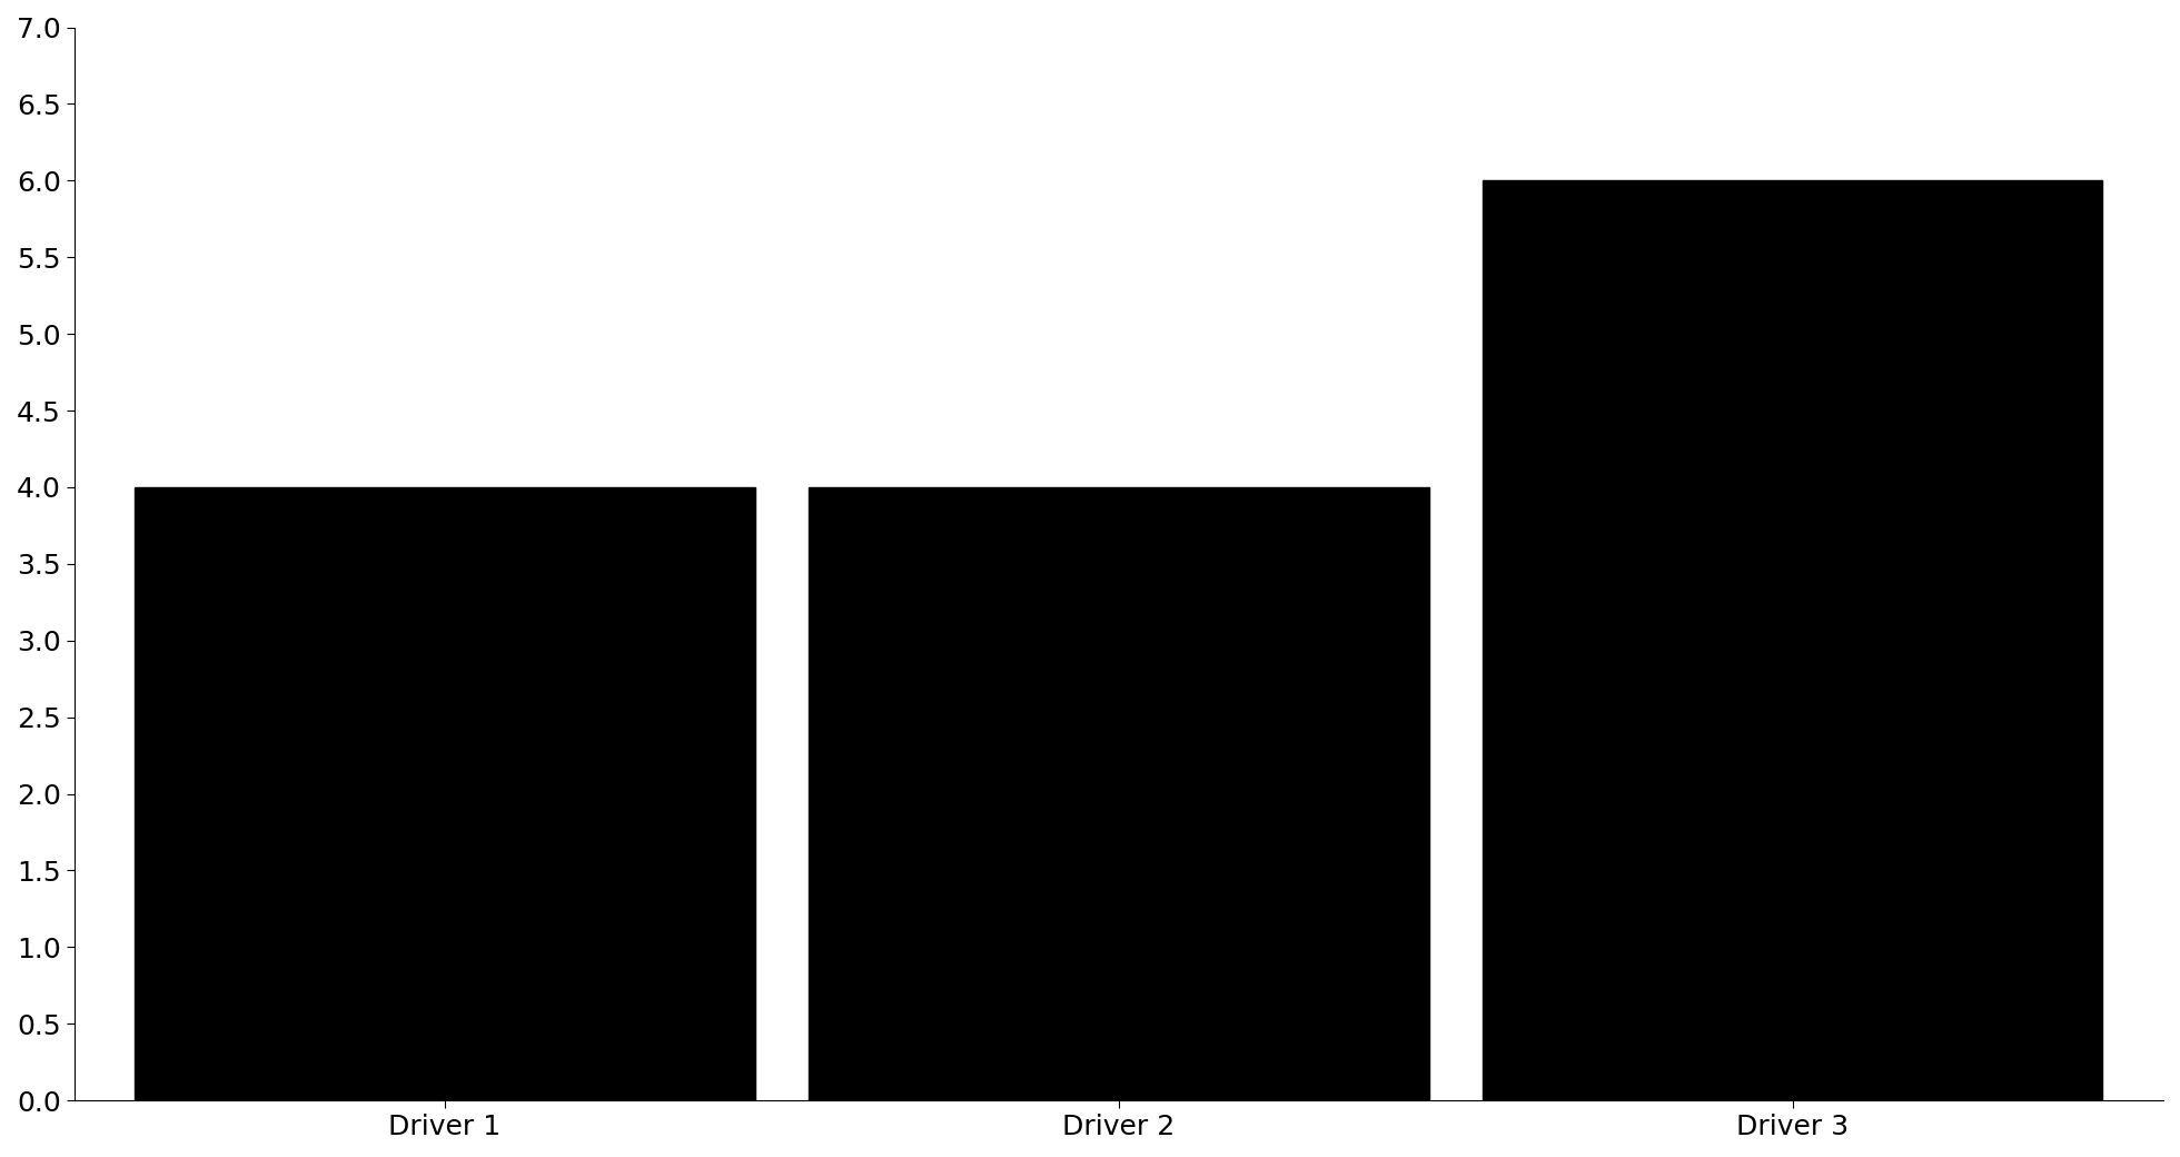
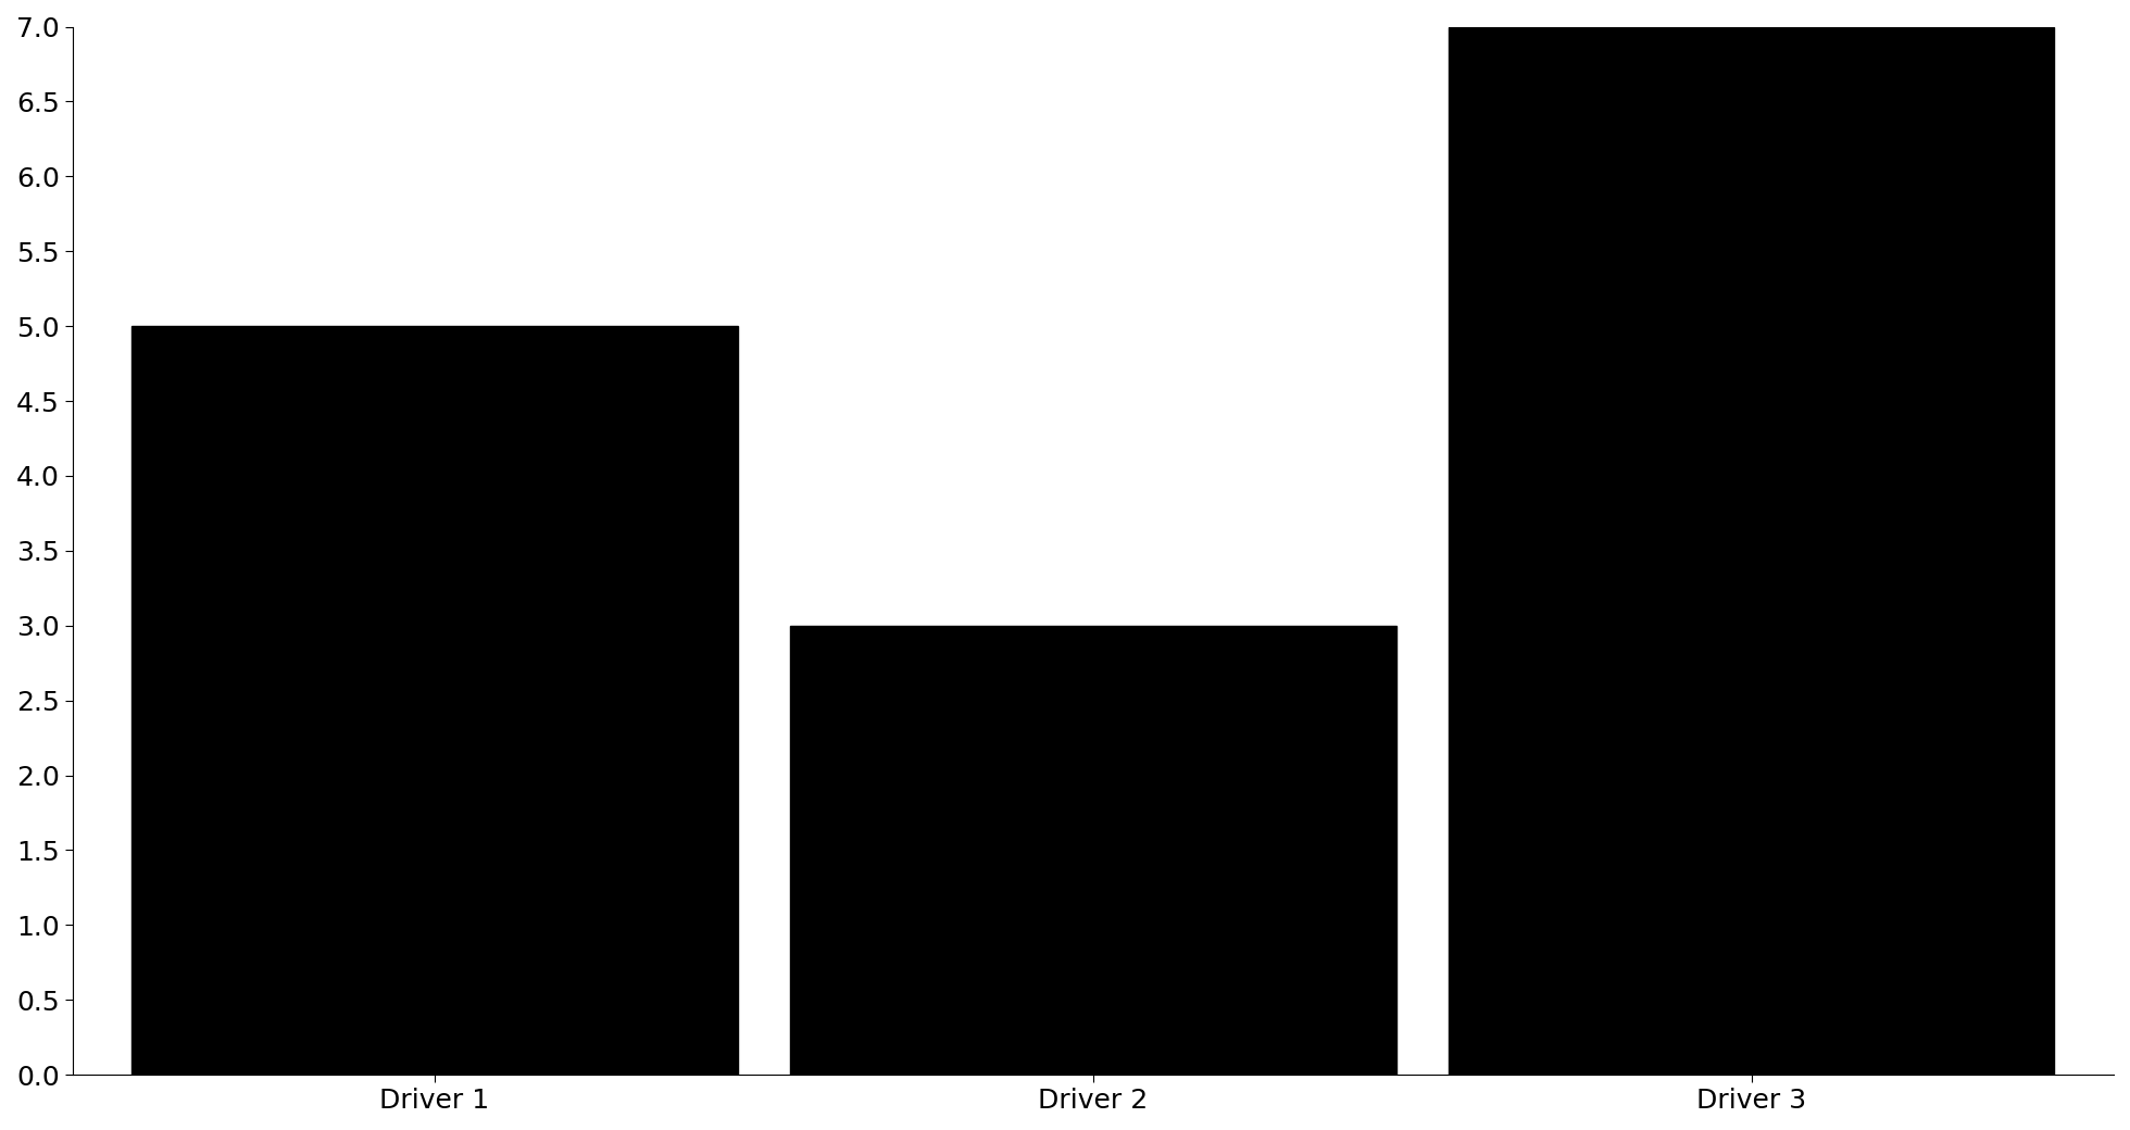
Driver 1: 4 -> 5
Driver 2: 4 -> 3
Driver 3: 6 -> 7
